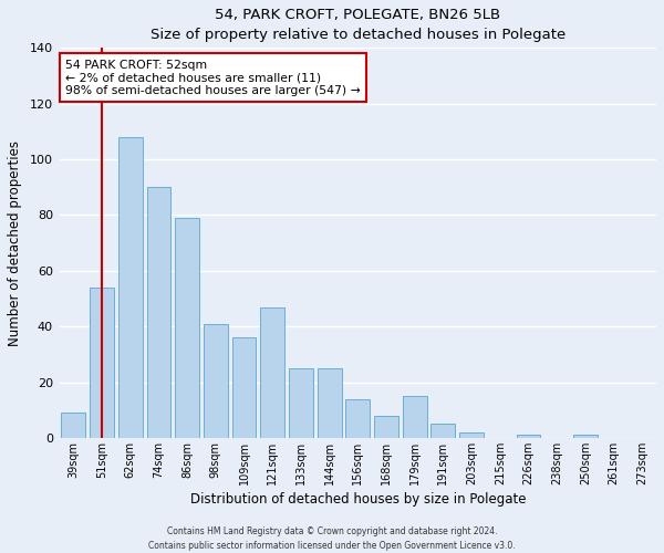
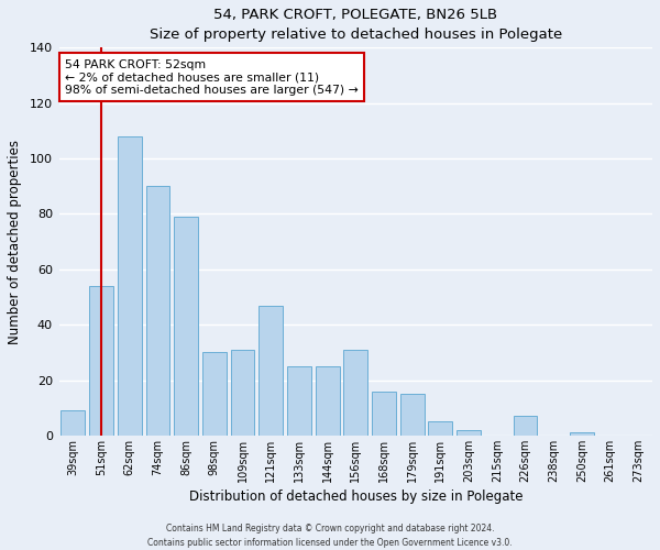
98sqm: 41 -> 30
109sqm: 36 -> 31
156sqm: 14 -> 31
168sqm: 8 -> 16
226sqm: 1 -> 7
